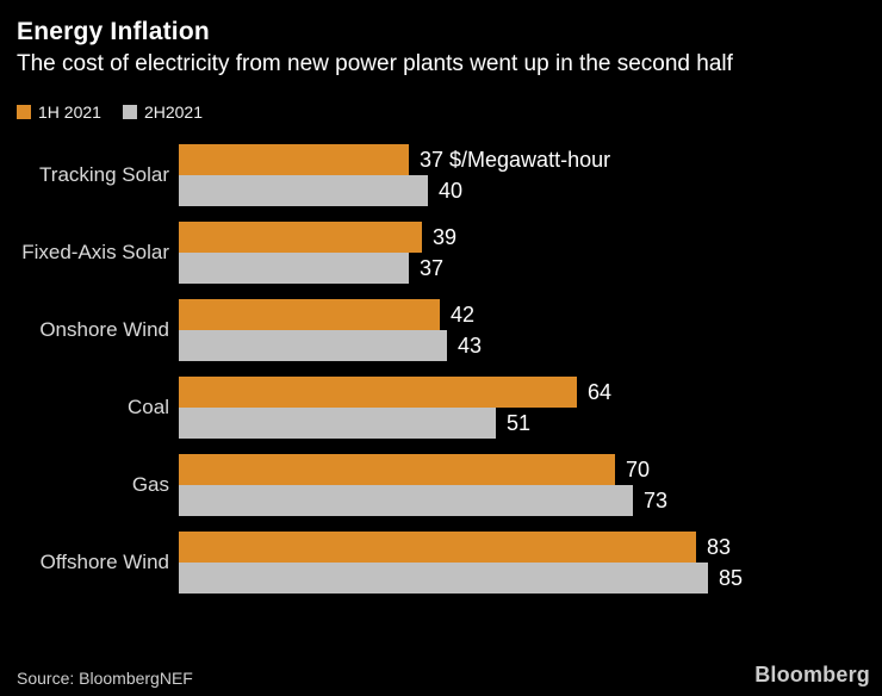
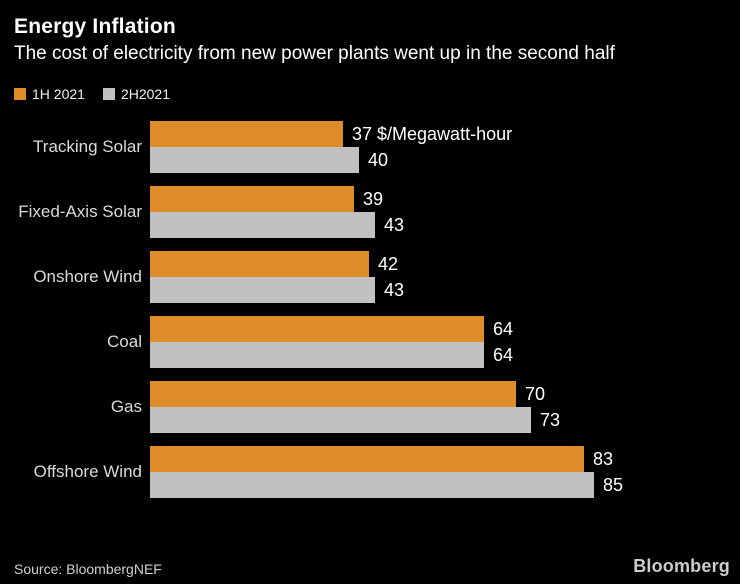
2H2021/Fixed-Axis Solar: 37 -> 43
2H2021/Coal: 51 -> 64
